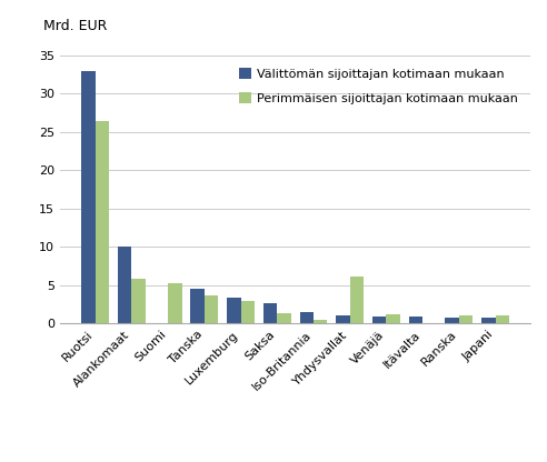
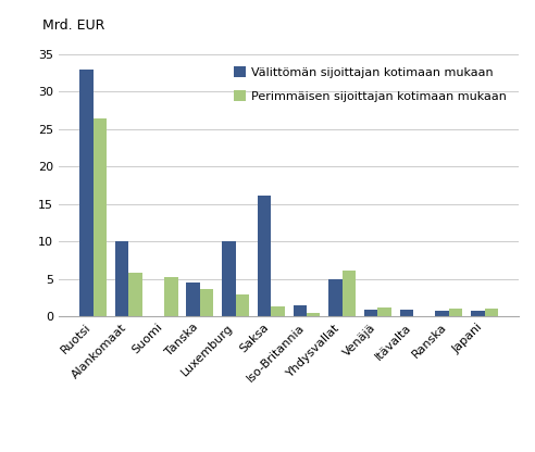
Välittömän sijoittajan kotimaan mukaan/Luxemburg: 3.3 -> 10.0
Välittömän sijoittajan kotimaan mukaan/Saksa: 2.6 -> 16.2
Välittömän sijoittajan kotimaan mukaan/Yhdysvallat: 1.0 -> 5.0
